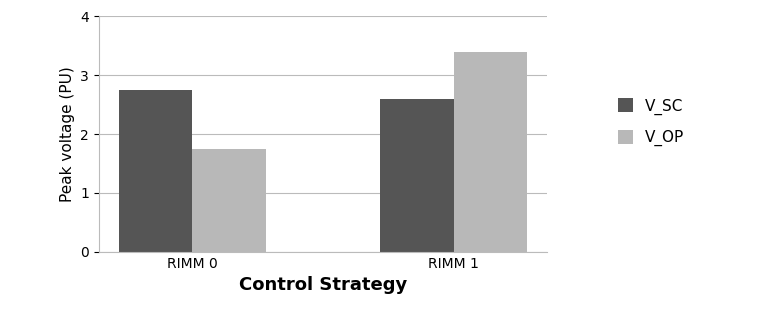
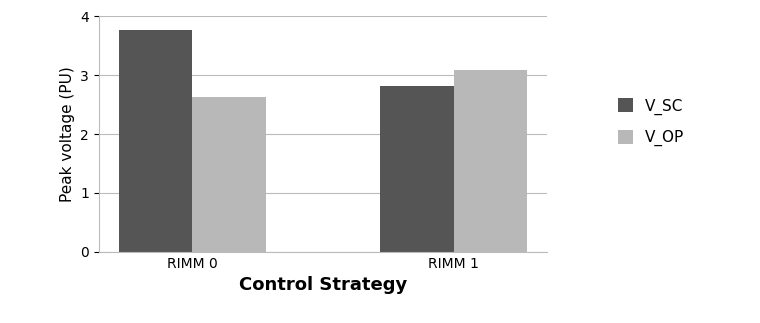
V_SC/RIMM 0: 2.75 -> 3.76
V_OP/RIMM 0: 1.75 -> 2.62
V_SC/RIMM 1: 2.60 -> 2.82
V_OP/RIMM 1: 3.40 -> 3.08
